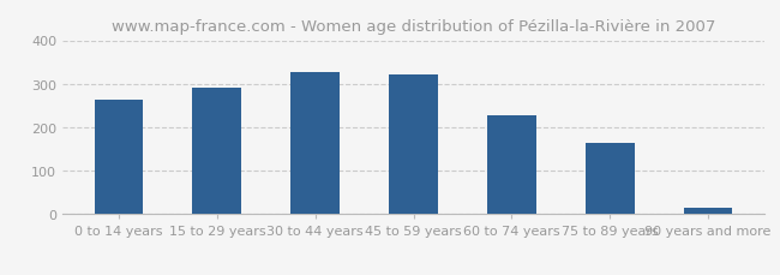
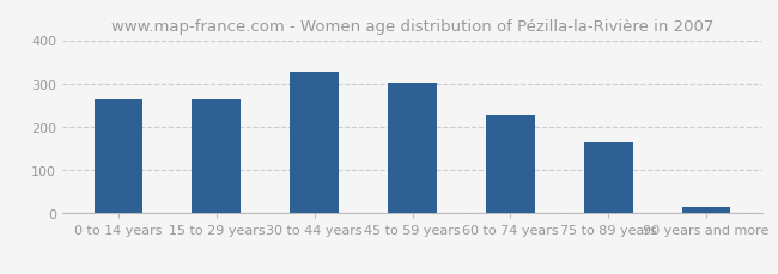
15 to 29 years: 290 -> 263
45 to 59 years: 320 -> 302
